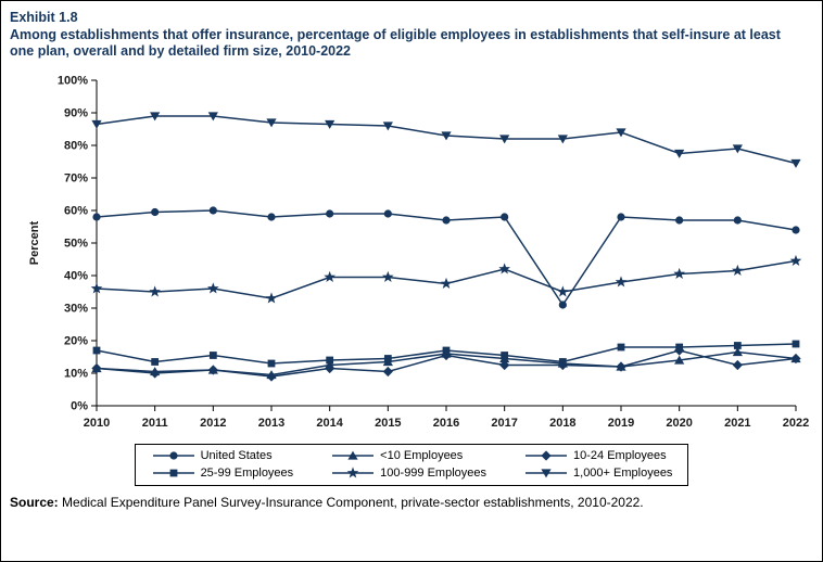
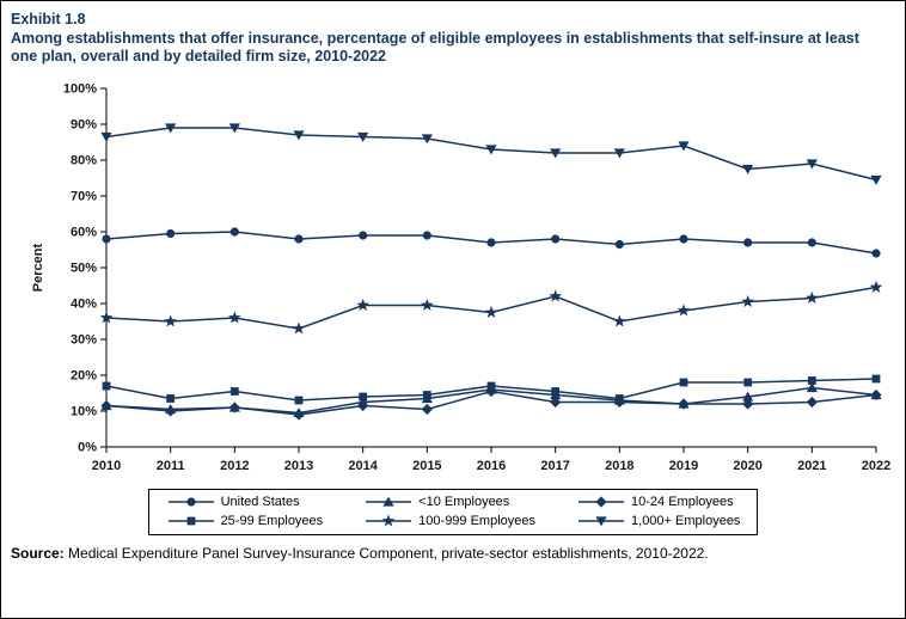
United States/2018: 31% -> 56%
10-24 Employees/2020: 17% -> 12%
